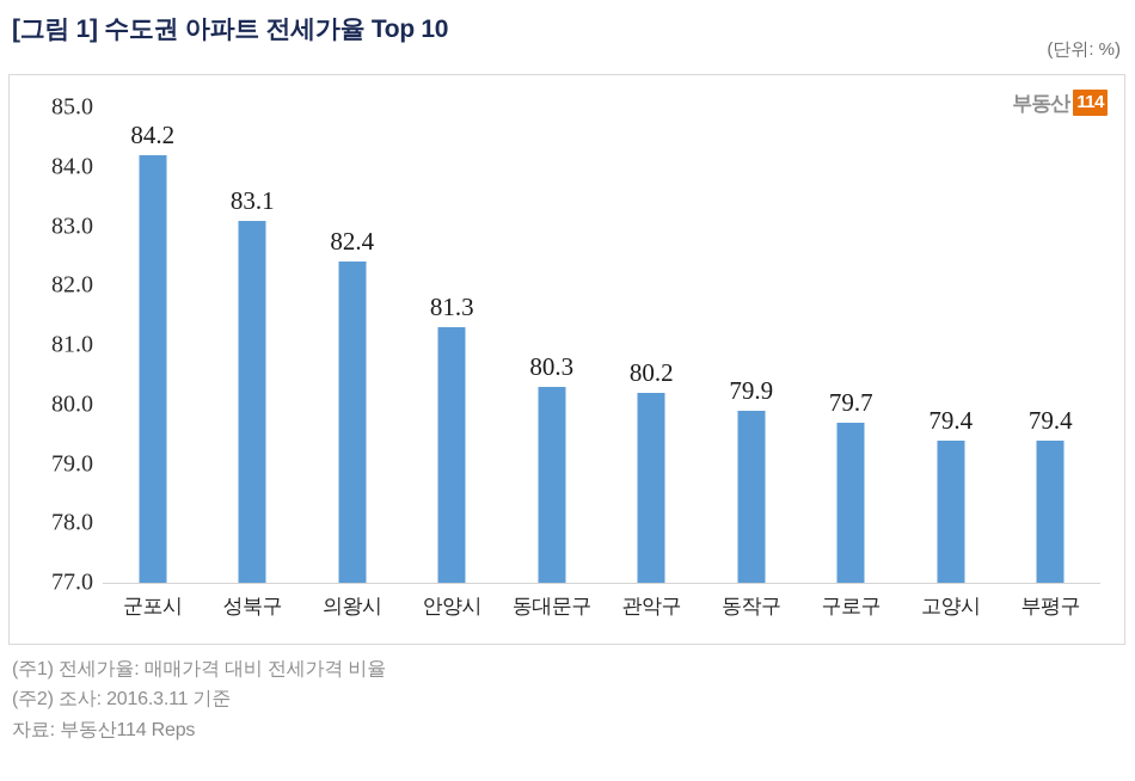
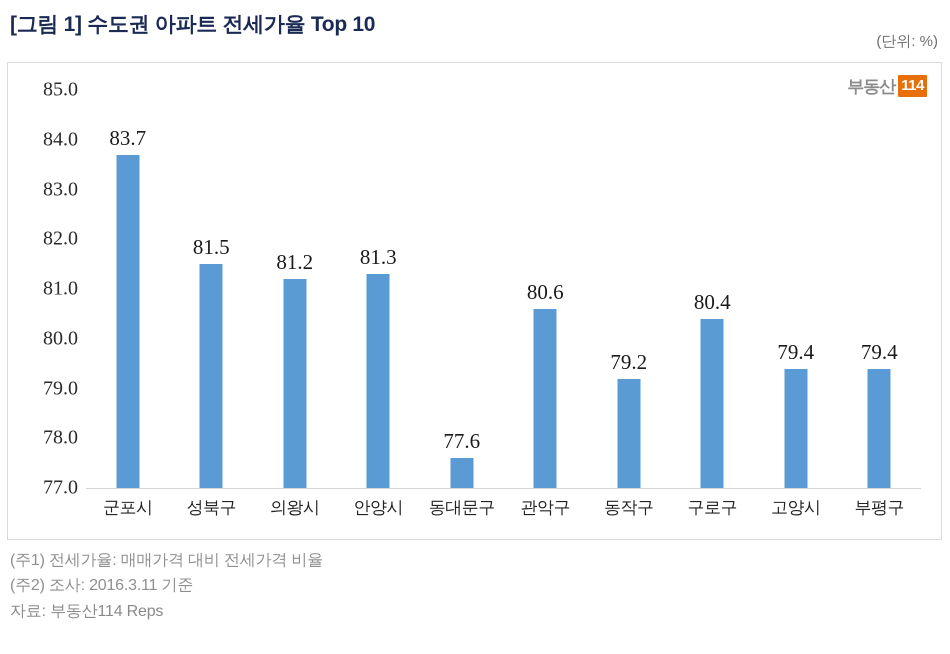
군포시: 84.2 -> 83.7
성북구: 83.1 -> 81.5
의왕시: 82.4 -> 81.2
동대문구: 80.3 -> 77.6
관악구: 80.2 -> 80.6
동작구: 79.9 -> 79.2
구로구: 79.7 -> 80.4
